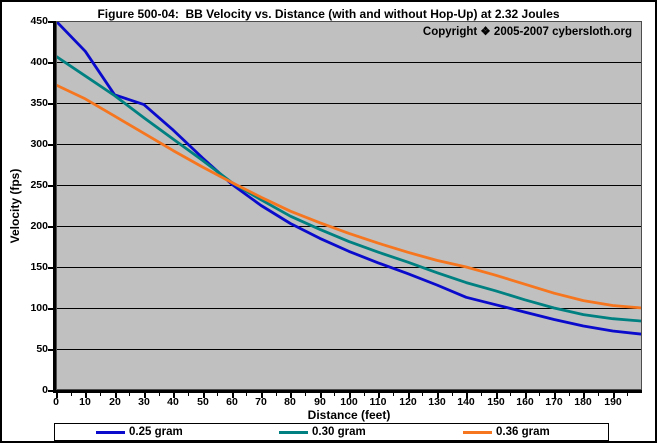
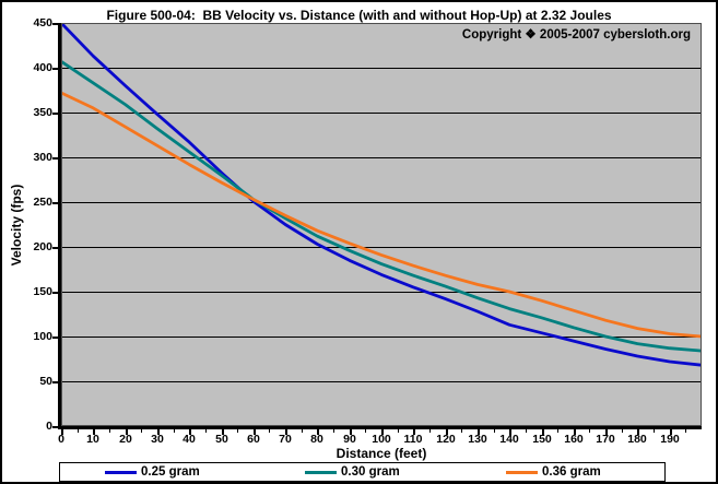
0.25 gram/20: 360 -> 380
